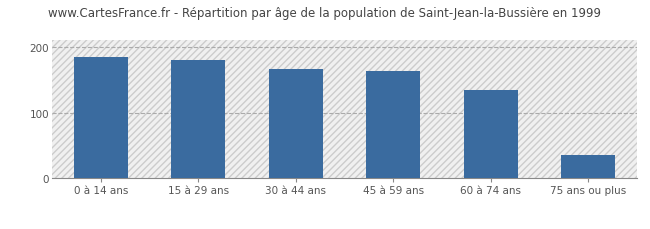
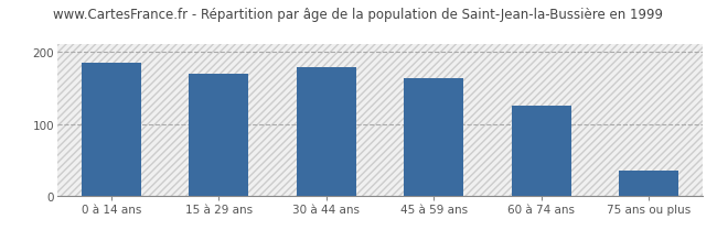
15 à 29 ans: 180 -> 170
30 à 44 ans: 166 -> 178
60 à 74 ans: 134 -> 125
